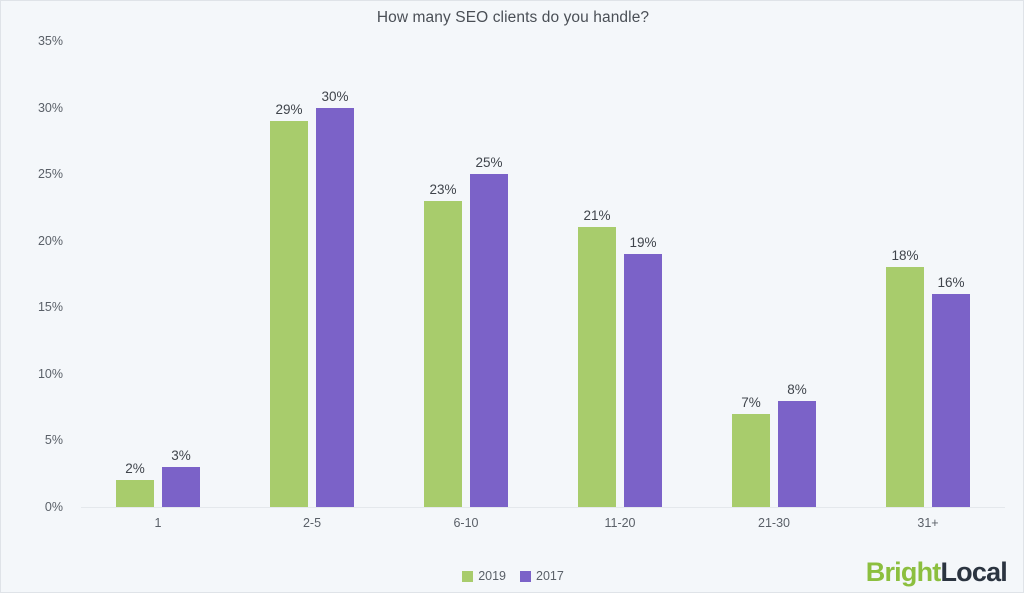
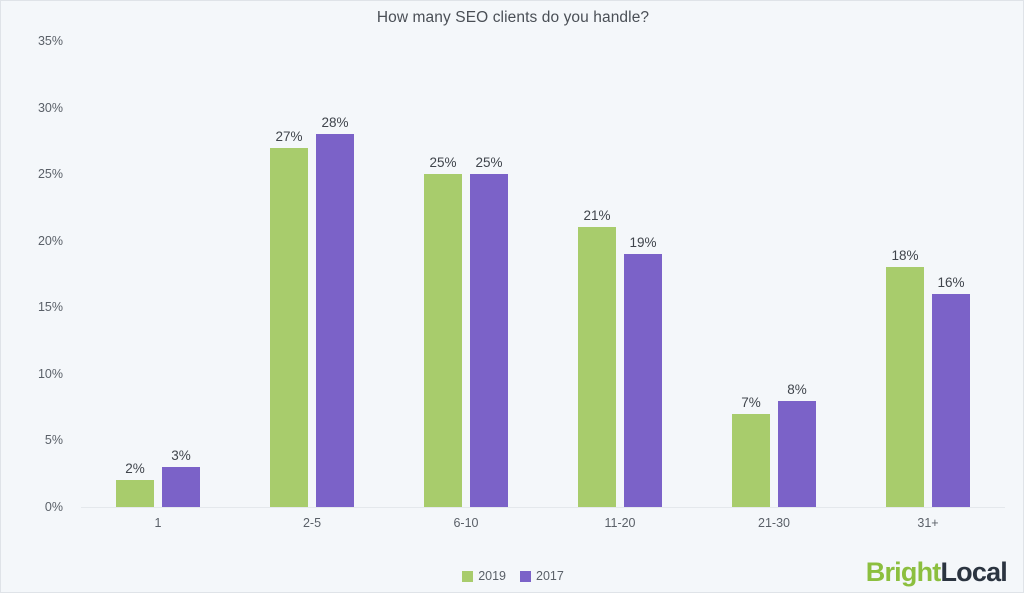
2019/2-5: 29% -> 27%
2017/2-5: 30% -> 28%
2019/6-10: 23% -> 25%
